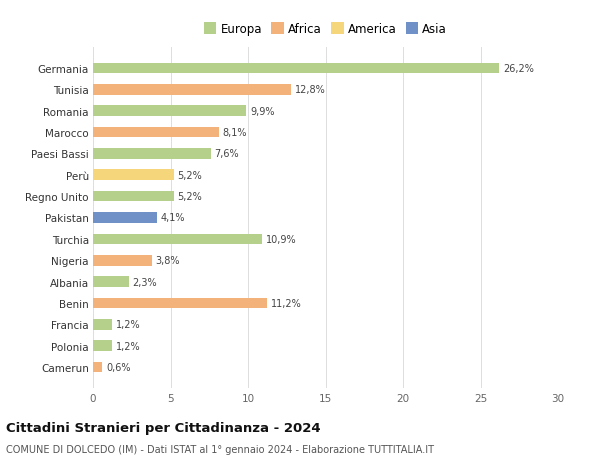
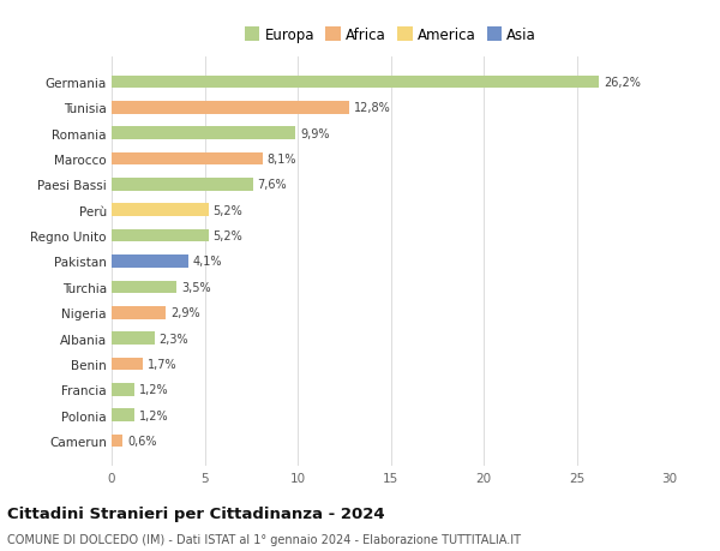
Turchia: 10,9% -> 3,5%
Nigeria: 3,8% -> 2,9%
Benin: 11,2% -> 1,7%
